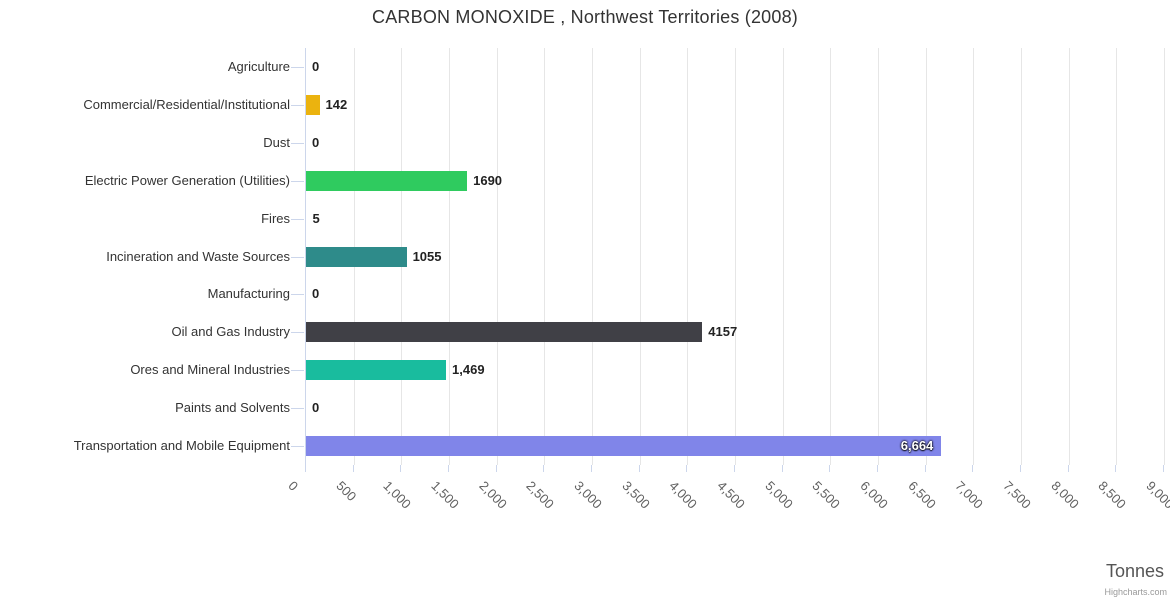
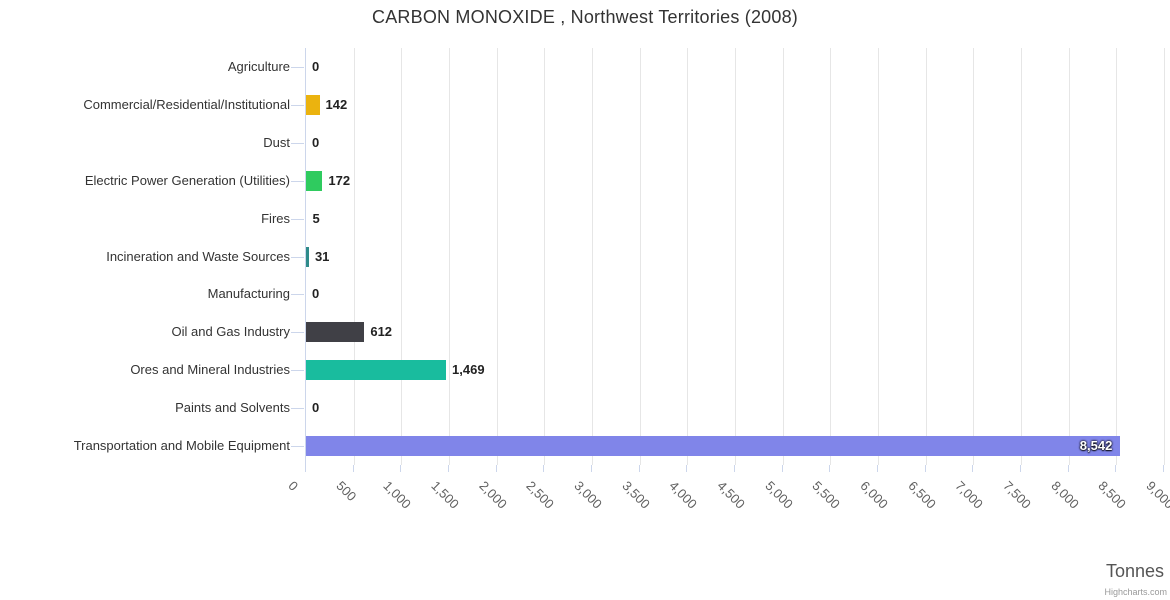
Electric Power Generation (Utilities): 1690 -> 172
Incineration and Waste Sources: 1055 -> 31
Oil and Gas Industry: 4157 -> 612
Transportation and Mobile Equipment: 6,664 -> 8,542
